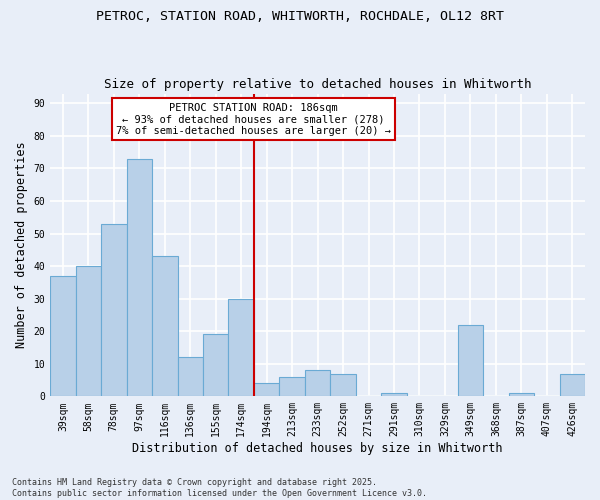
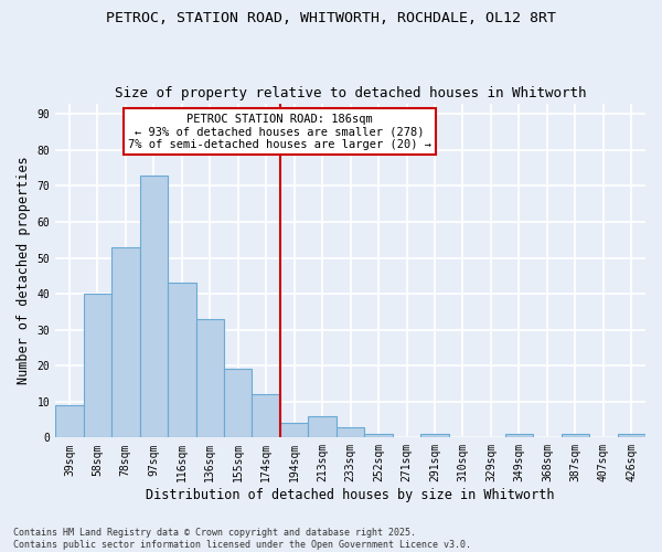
39sqm: 37 -> 9
136sqm: 12 -> 33
174sqm: 30 -> 12
233sqm: 8 -> 3
252sqm: 7 -> 1
349sqm: 22 -> 1
426sqm: 7 -> 1
